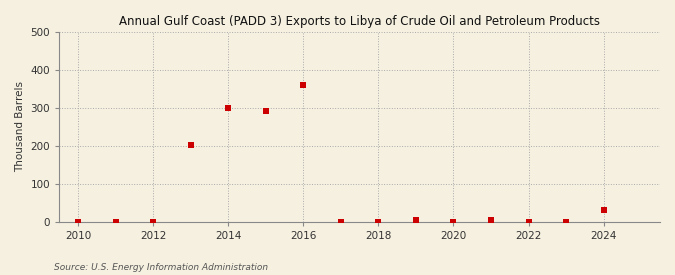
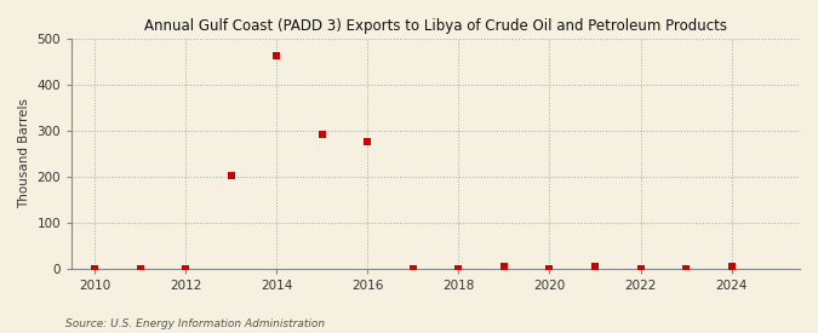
2014: 300 -> 462
2016: 360 -> 277
2024: 30 -> 4
